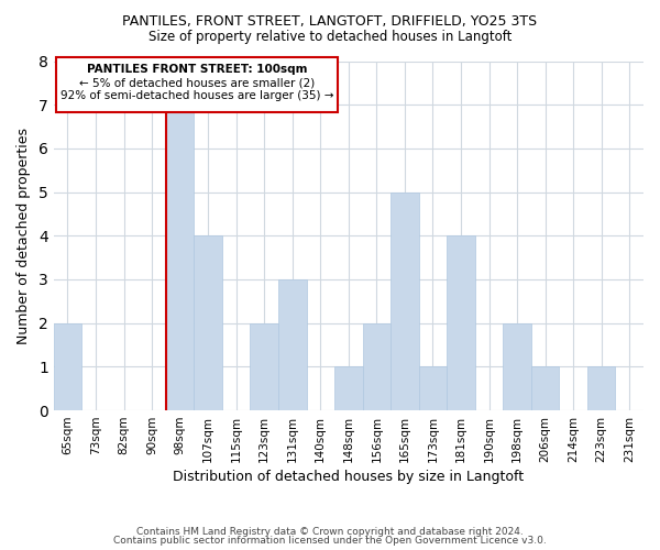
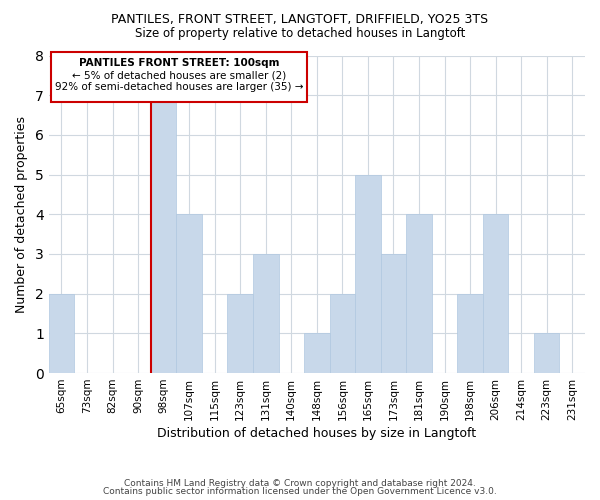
173sqm: 1 -> 3
206sqm: 1 -> 4
